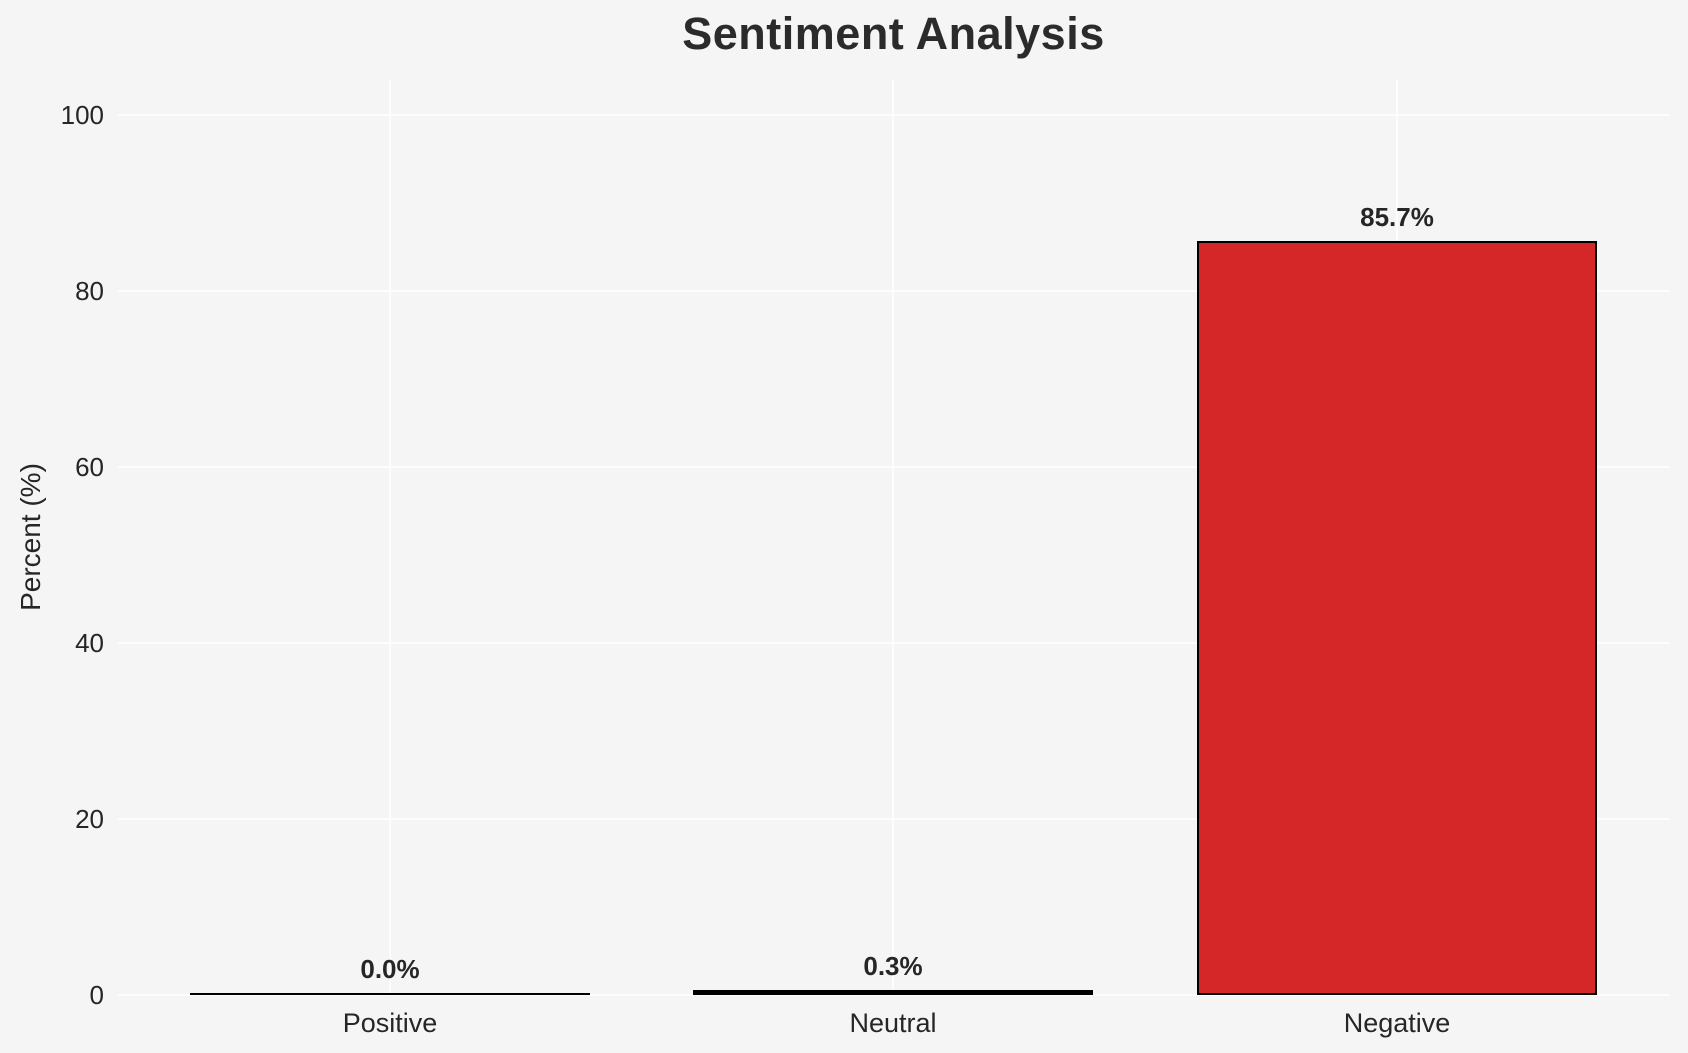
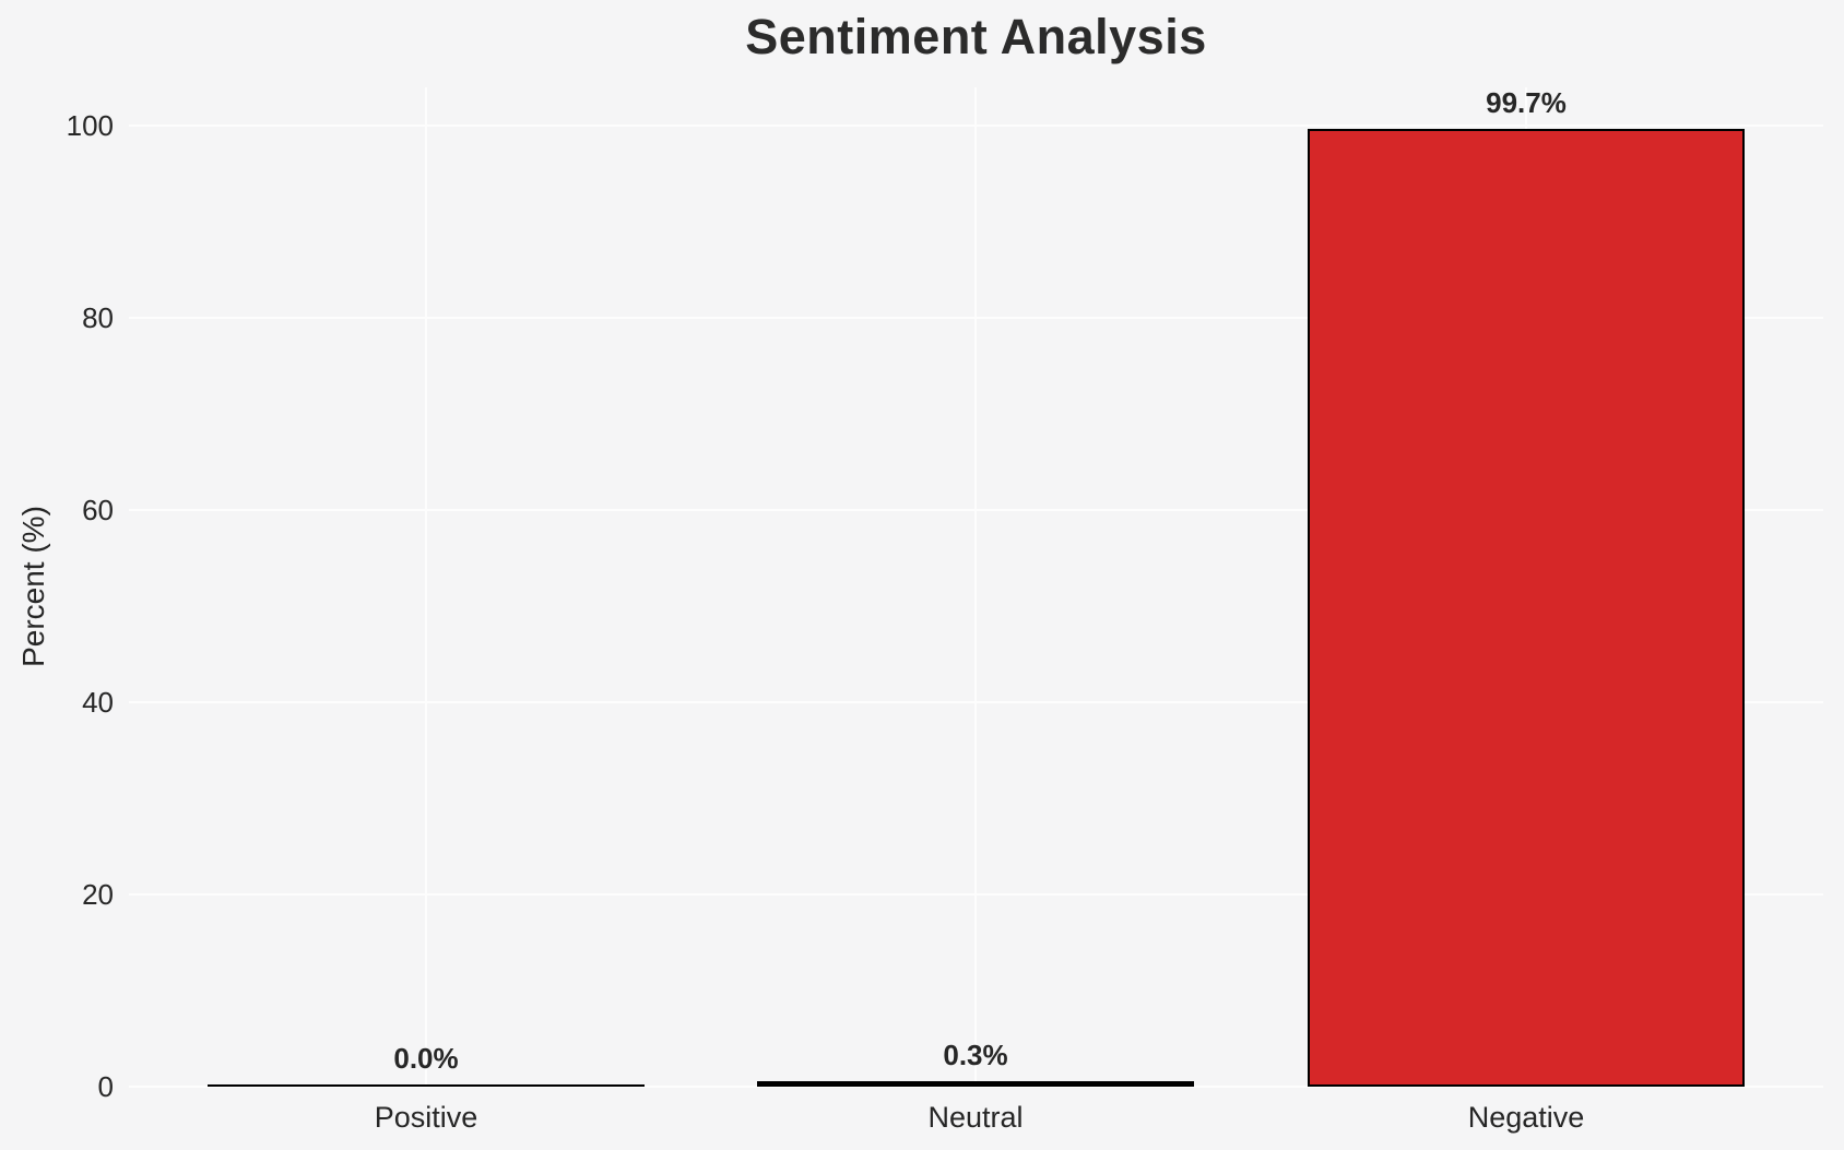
Negative: 85.7% -> 99.7%
